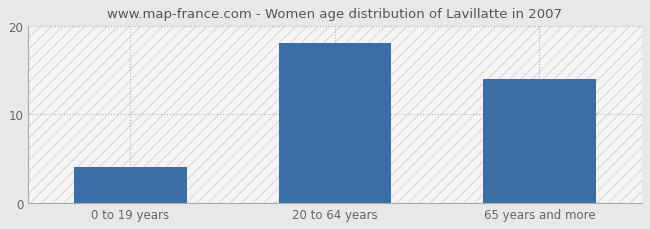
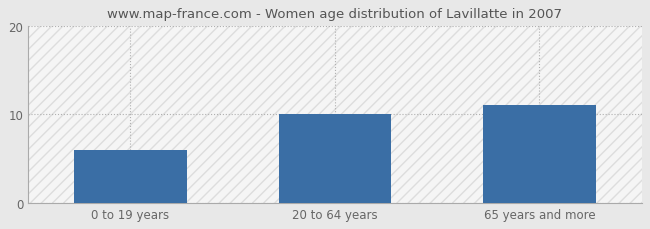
0 to 19 years: 4 -> 6
20 to 64 years: 18 -> 10
65 years and more: 14 -> 11
